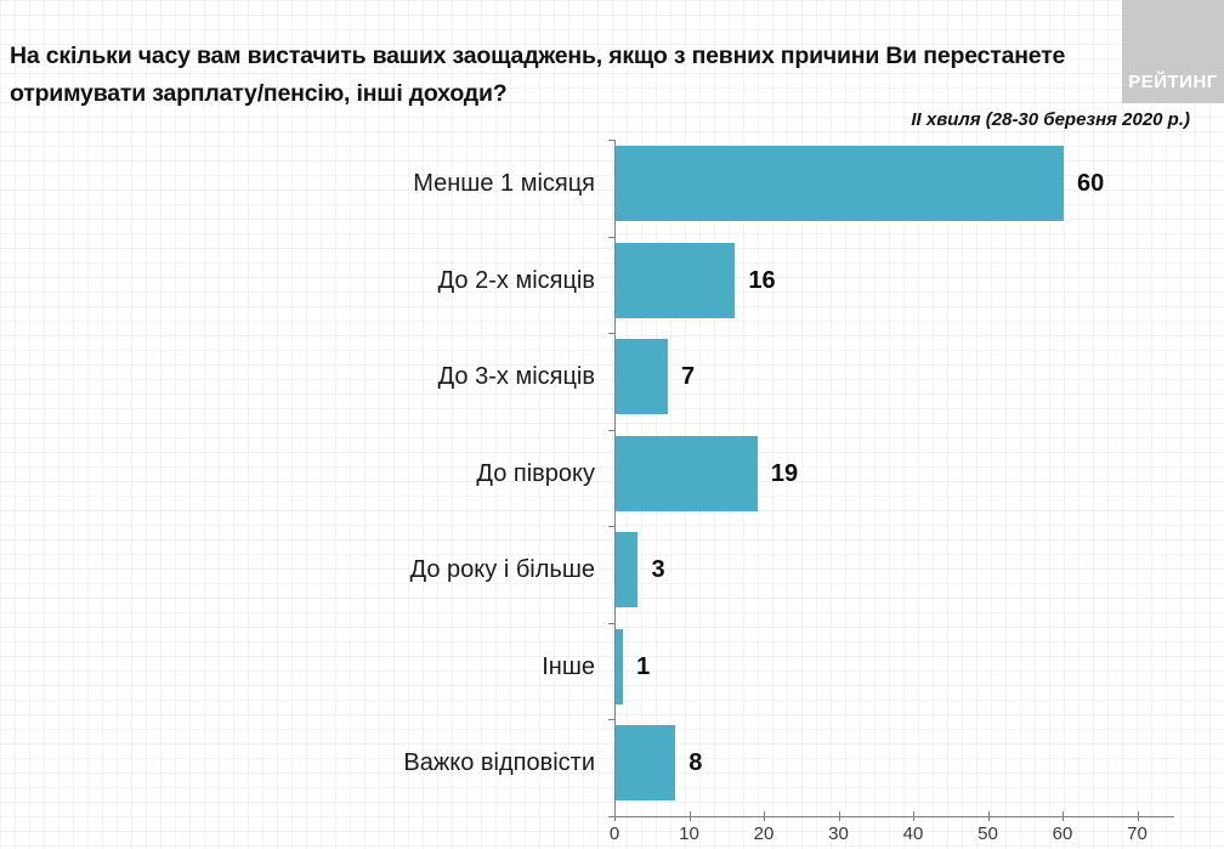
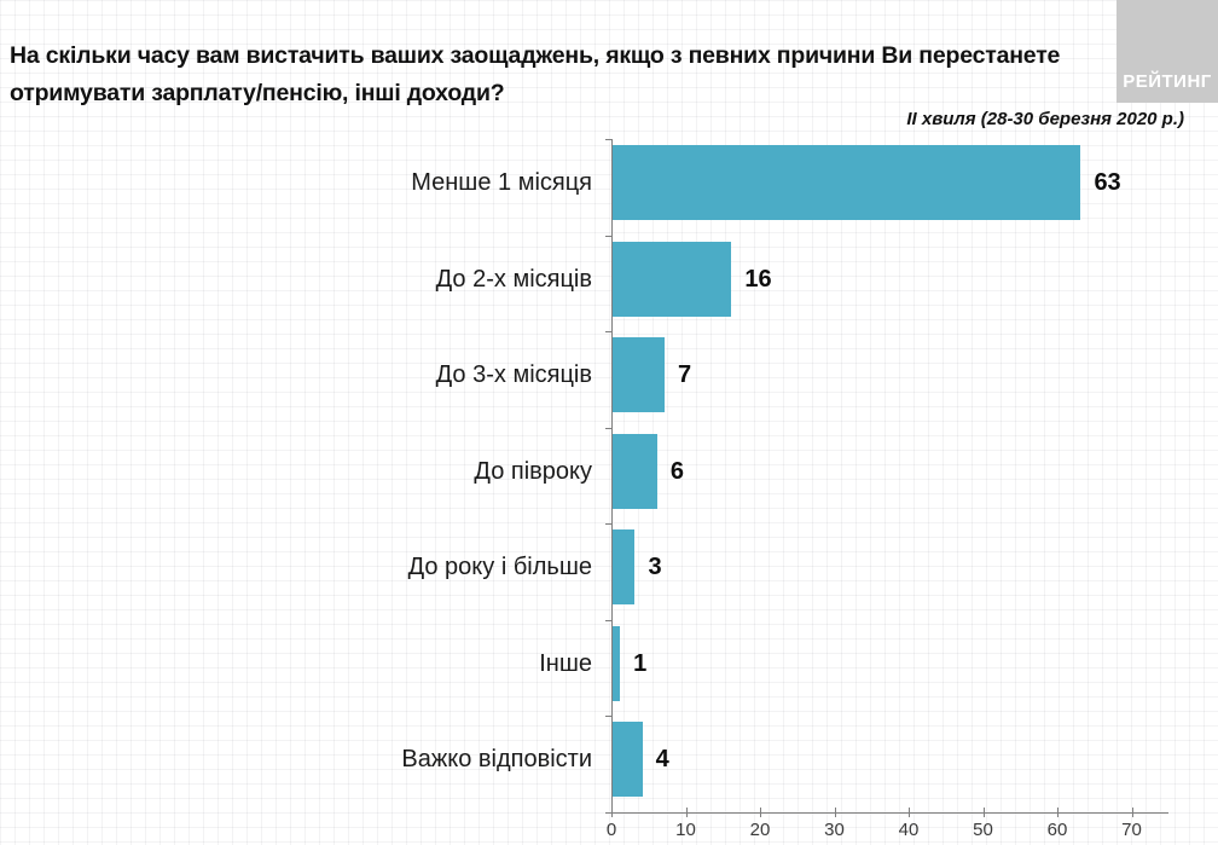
Менше 1 місяця: 60 -> 63
До півроку: 19 -> 6
Важко відповісти: 8 -> 4
